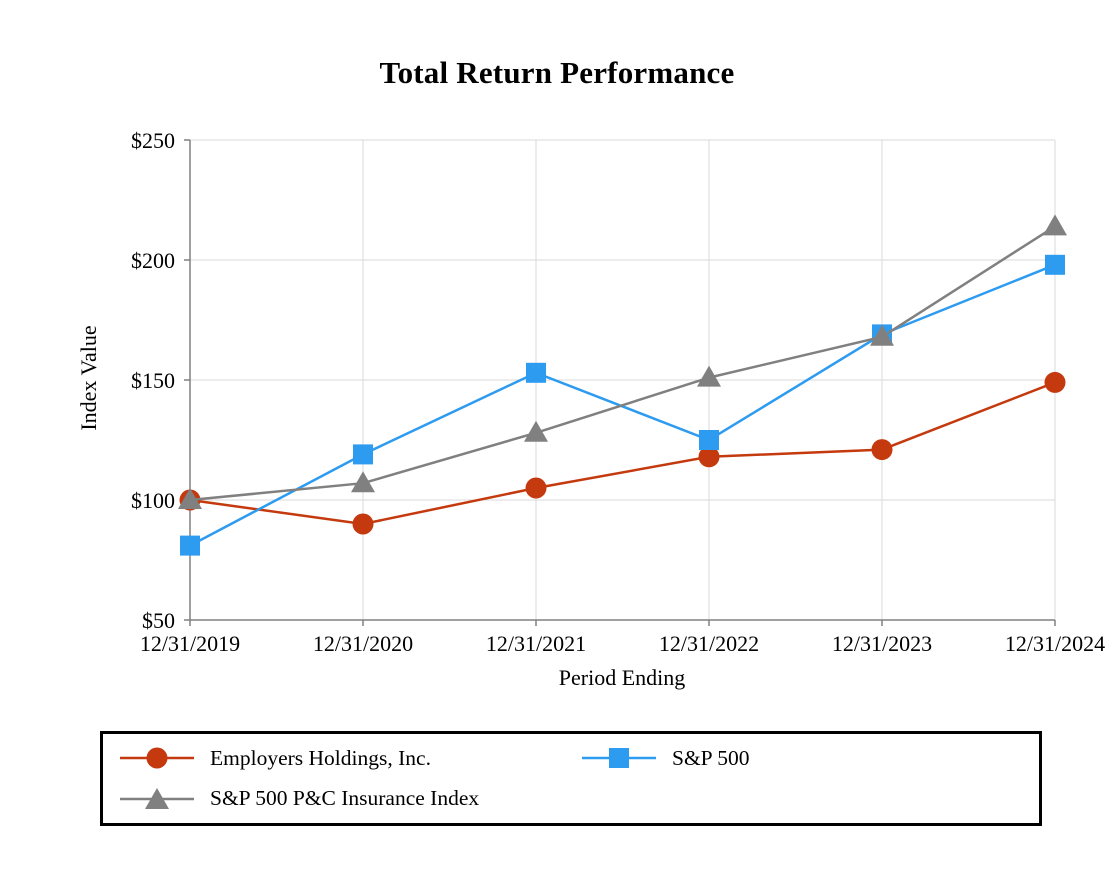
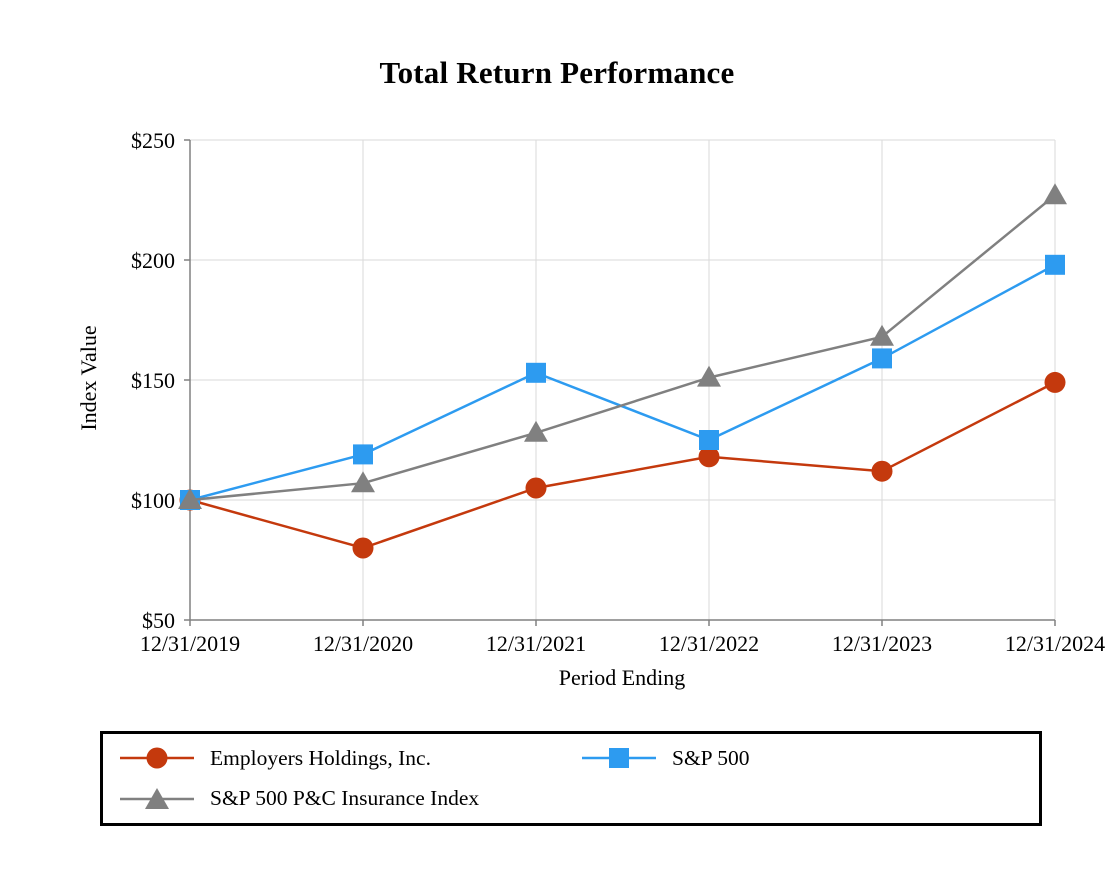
S&P 500/12/31/2019: $81 -> $100
Employers Holdings, Inc./12/31/2020: $90 -> $80
Employers Holdings, Inc./12/31/2023: $121 -> $112
S&P 500/12/31/2023: $169 -> $159
S&P 500 P&C Insurance Index/12/31/2024: $214 -> $227
